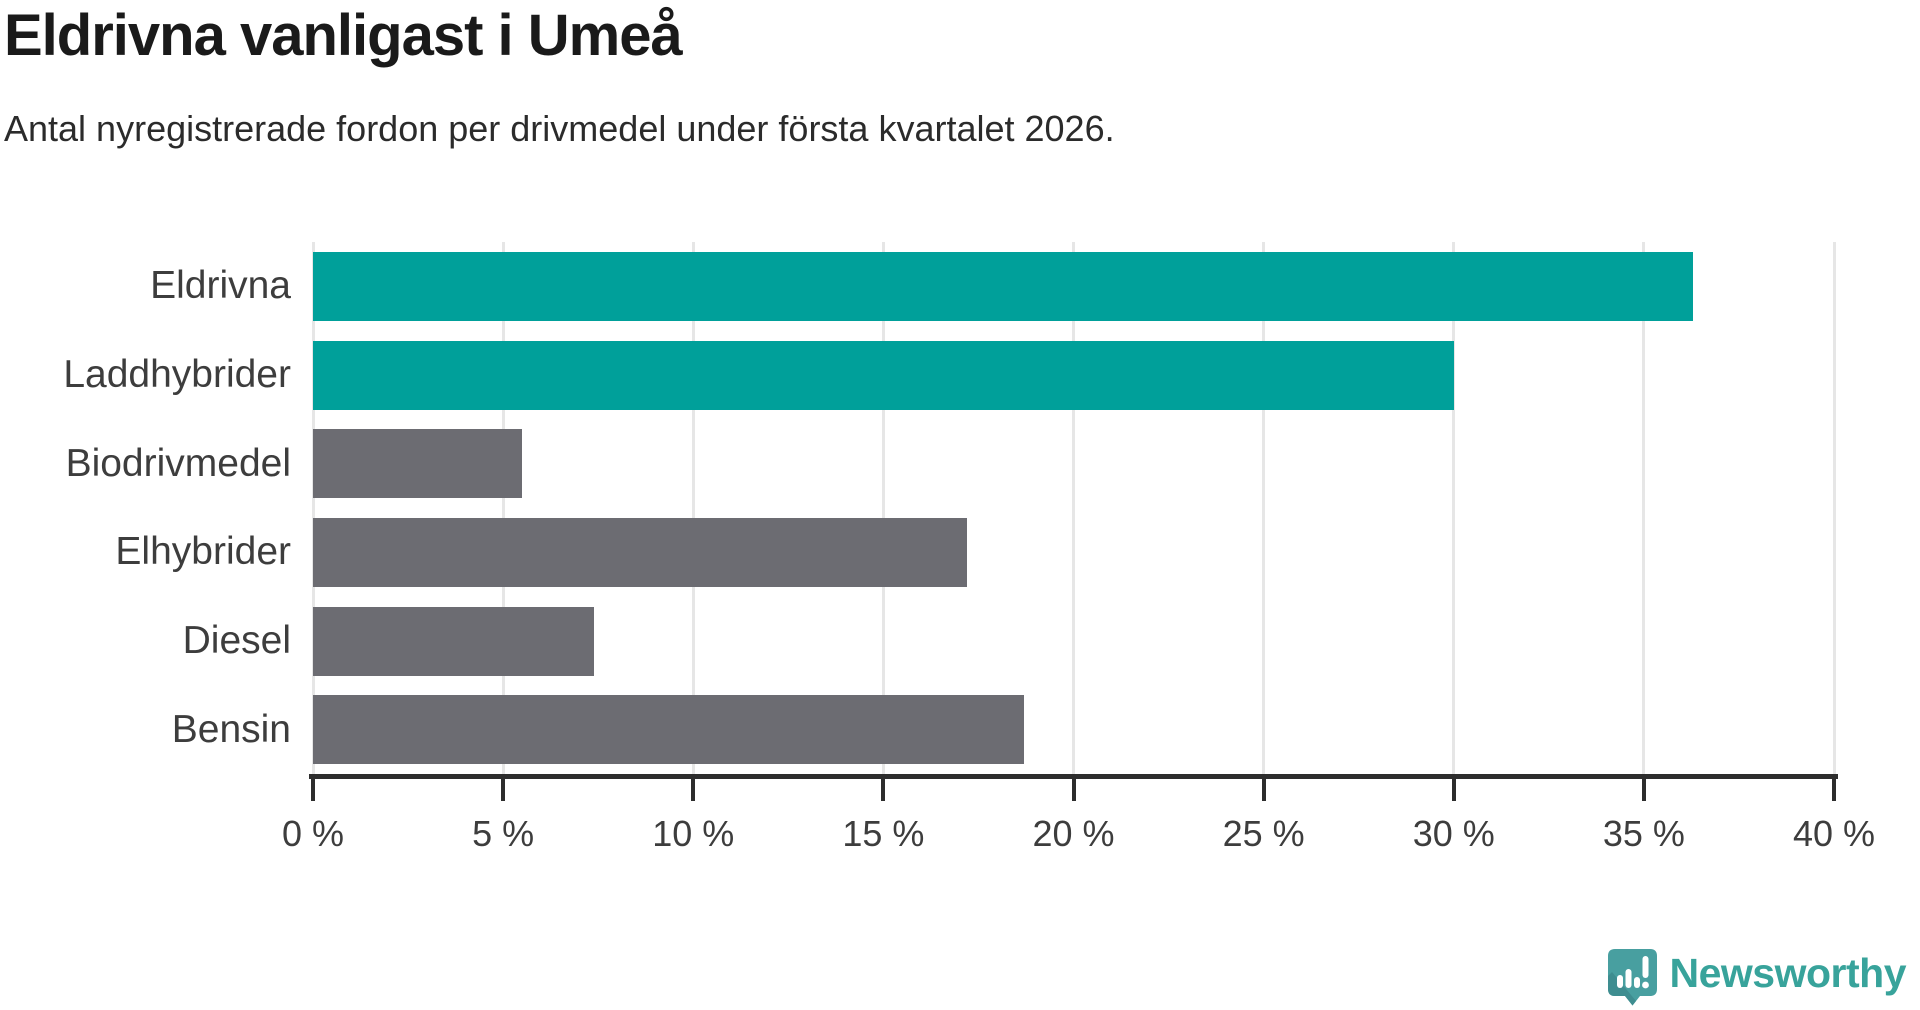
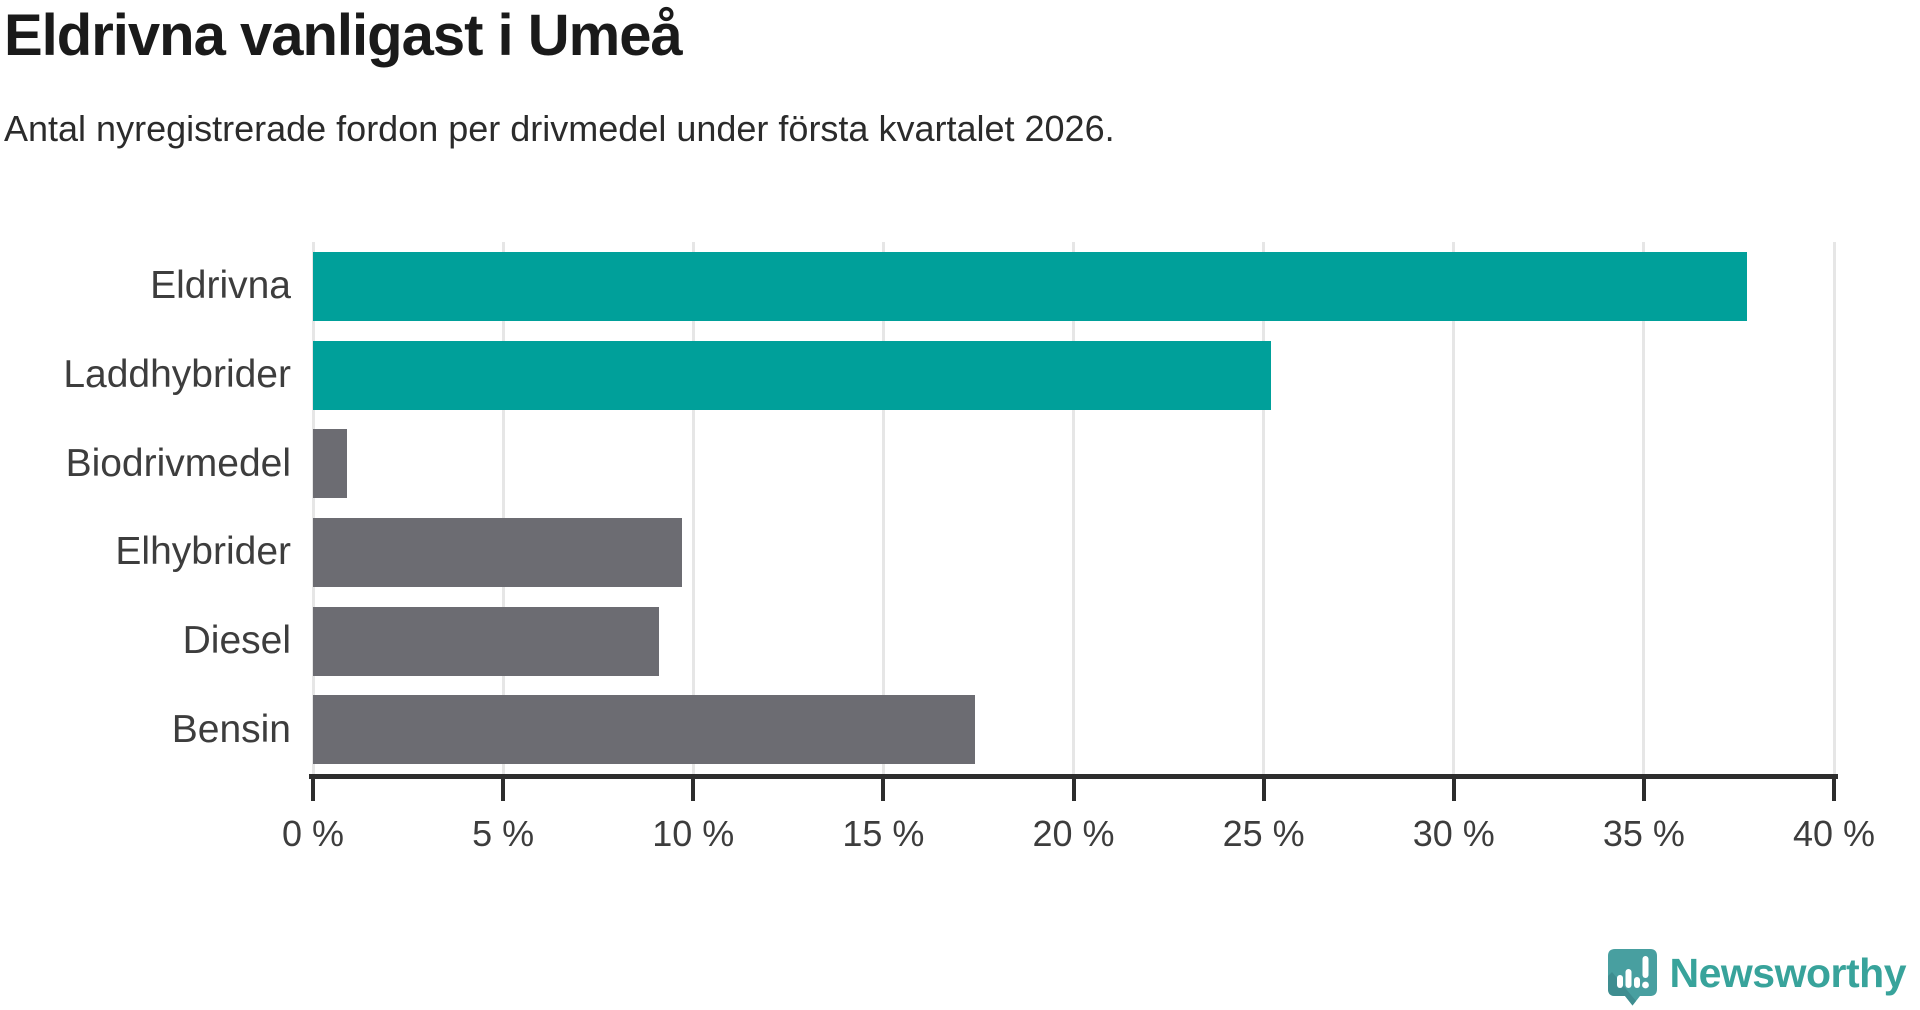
Eldrivna: 36.3% -> 37.7%
Laddhybrider: 30.0% -> 25.2%
Biodrivmedel: 5.5% -> 0.9%
Elhybrider: 17.2% -> 9.7%
Diesel: 7.4% -> 9.1%
Bensin: 18.7% -> 17.4%
